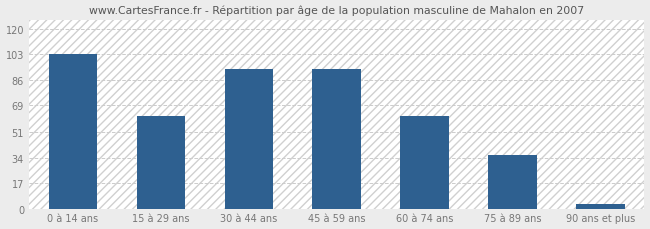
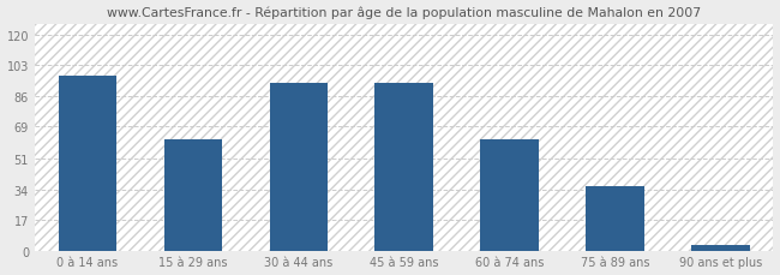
0 à 14 ans: 103 -> 97
